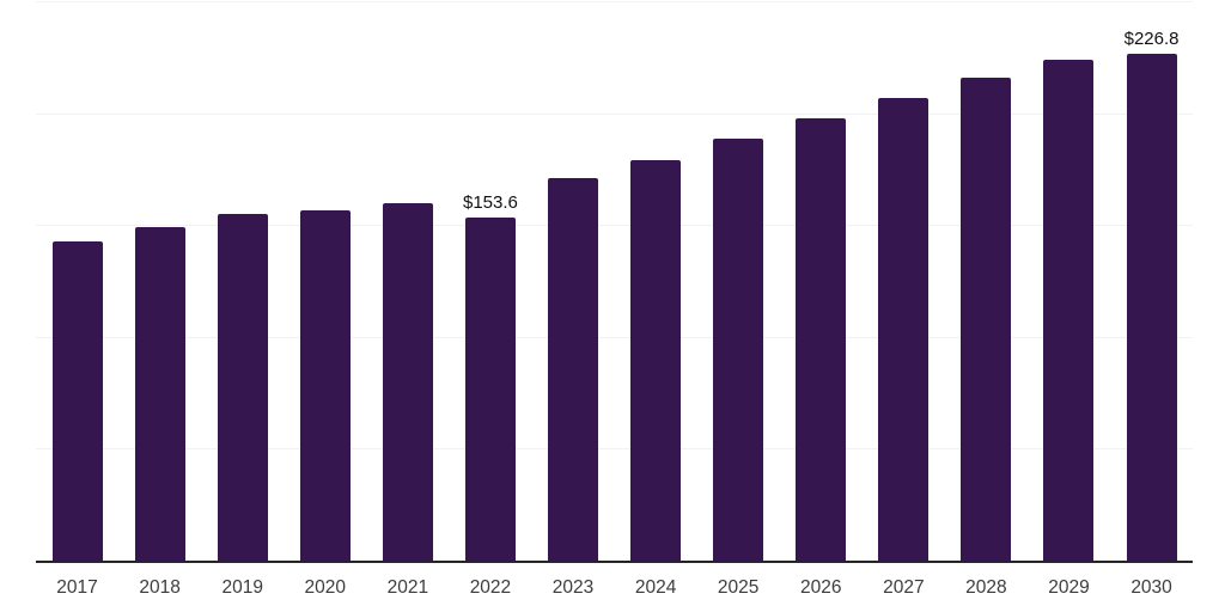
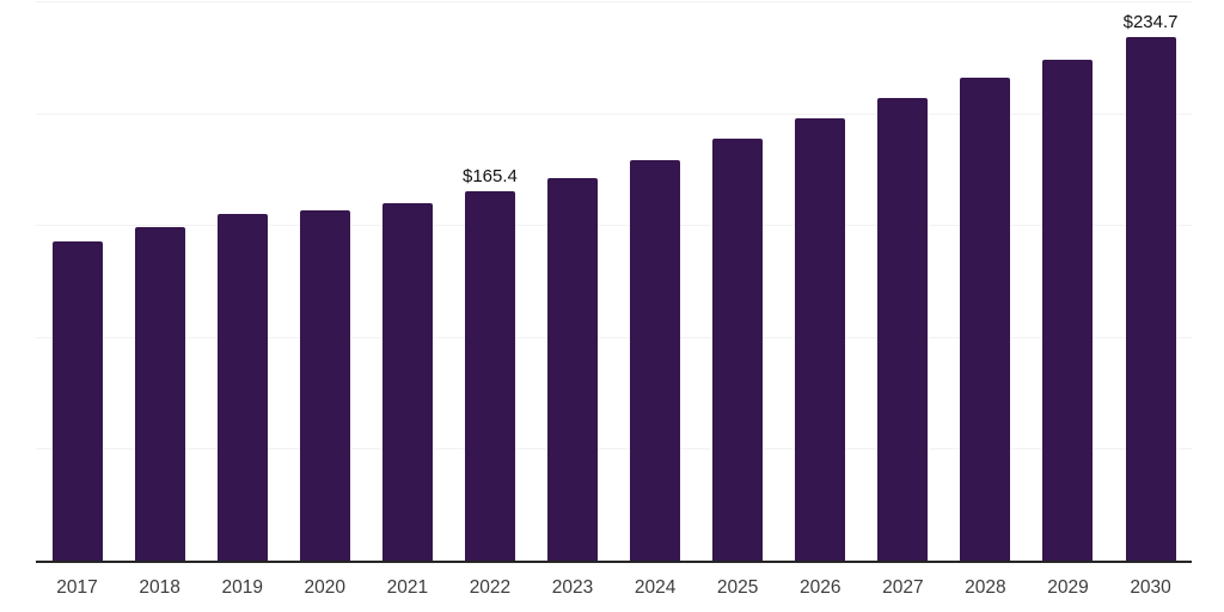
2022: $153.6 -> $165.4
2030: $226.8 -> $234.7
